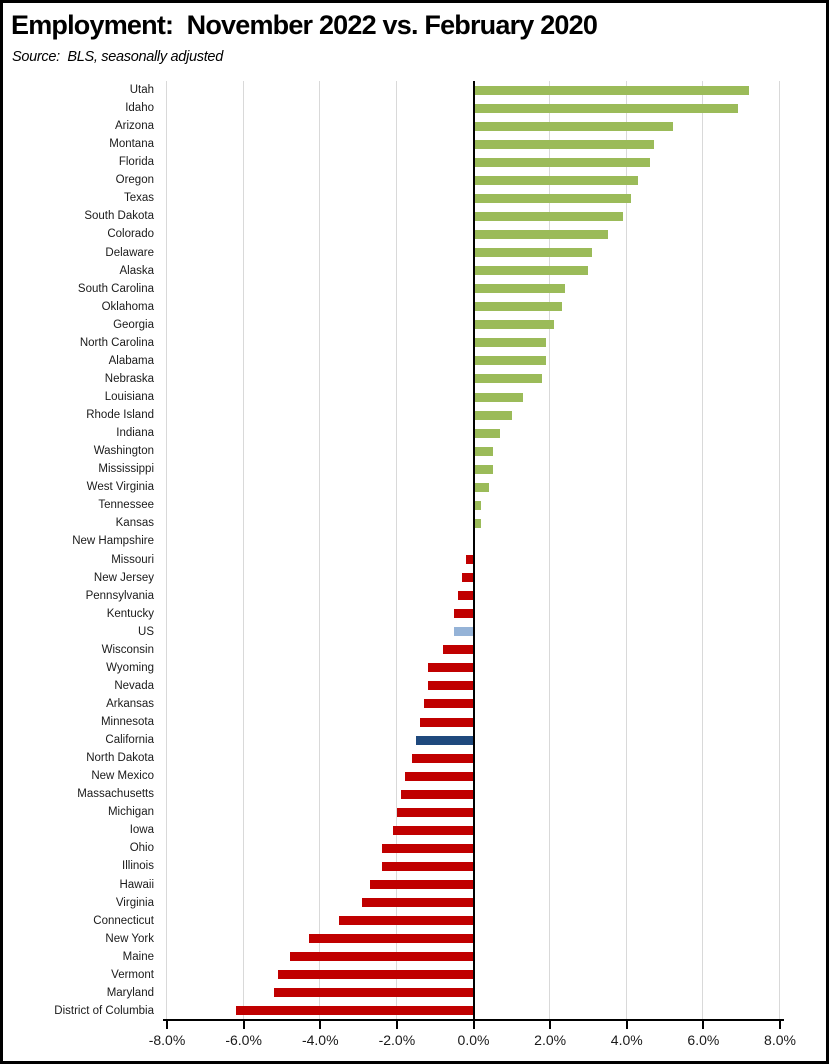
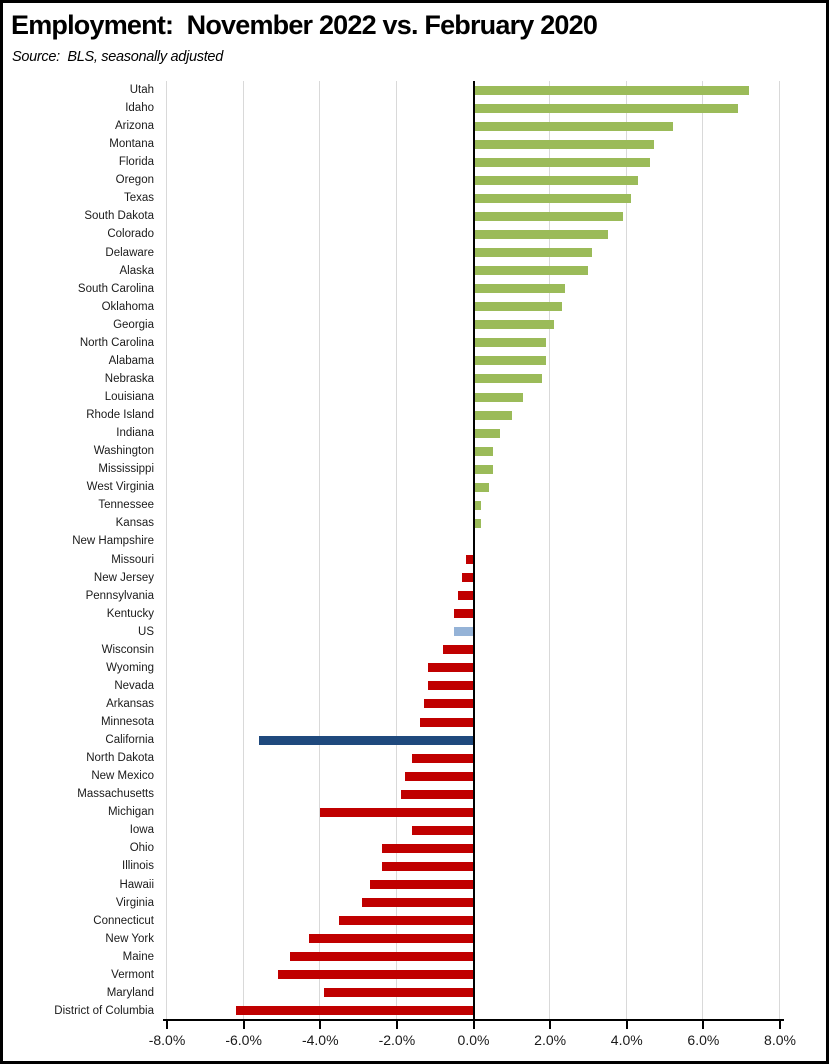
California: -1.5% -> -5.6%
Michigan: -2.0% -> -4.0%
Iowa: -2.1% -> -1.6%
Maryland: -5.2% -> -3.9%
